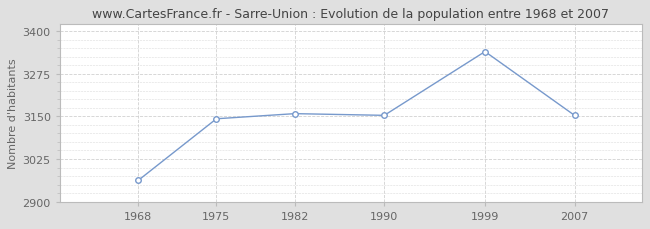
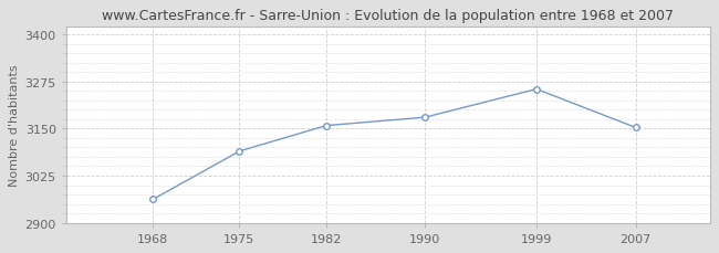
1975: 3143 -> 3090
1990: 3153 -> 3180
1999: 3340 -> 3255
